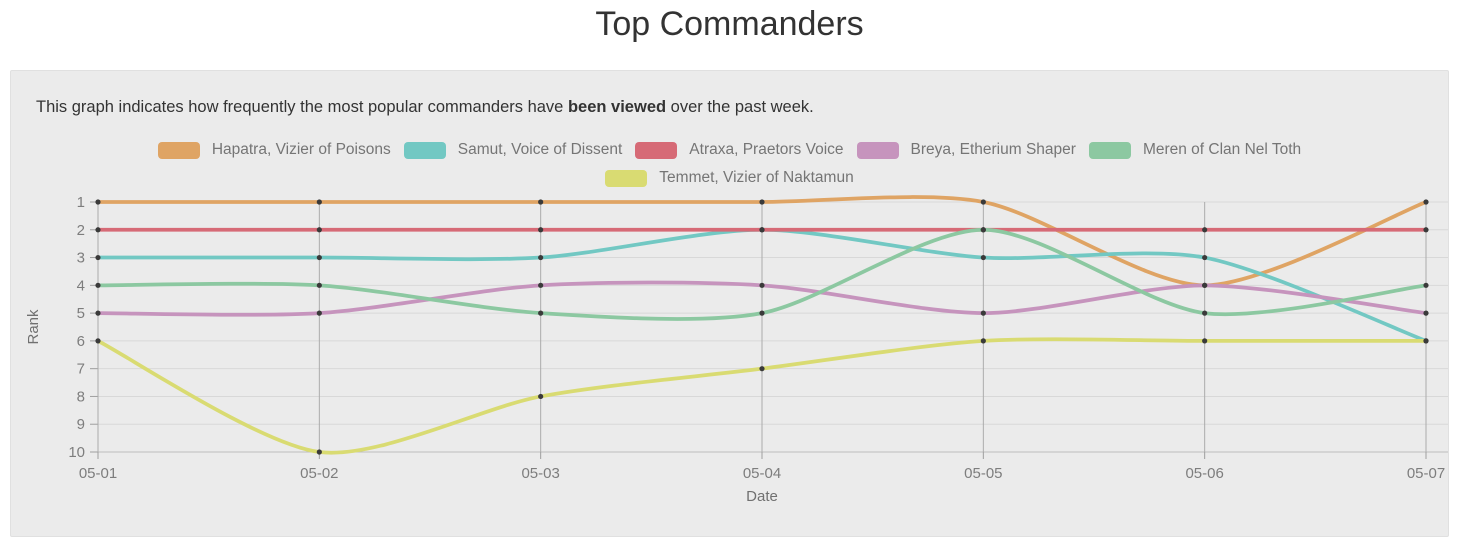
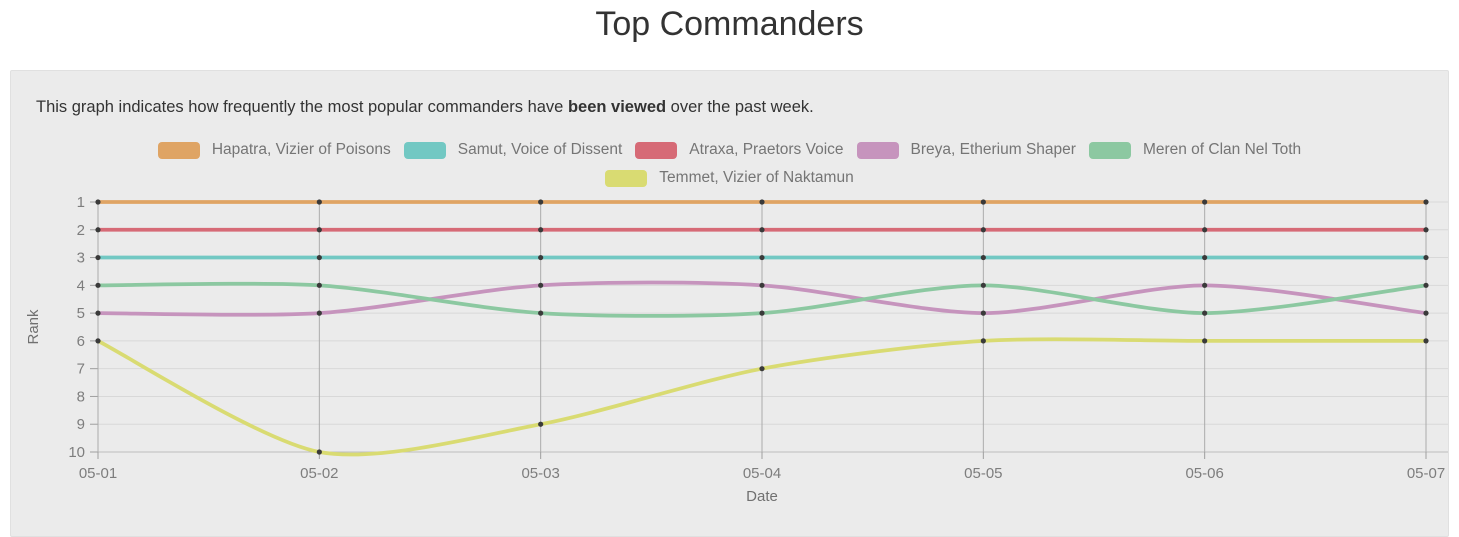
Temmet, Vizier of Naktamun/05-03: 8 -> 9
Samut, Voice of Dissent/05-04: 2 -> 3
Meren of Clan Nel Toth/05-05: 2 -> 4
Hapatra, Vizier of Poisons/05-06: 4 -> 1
Samut, Voice of Dissent/05-07: 6 -> 3
